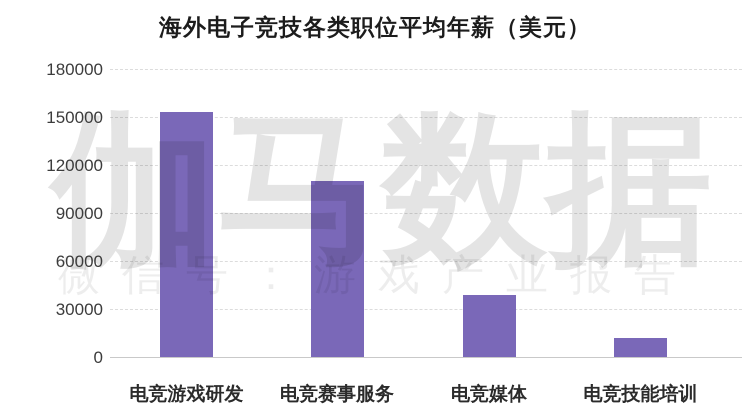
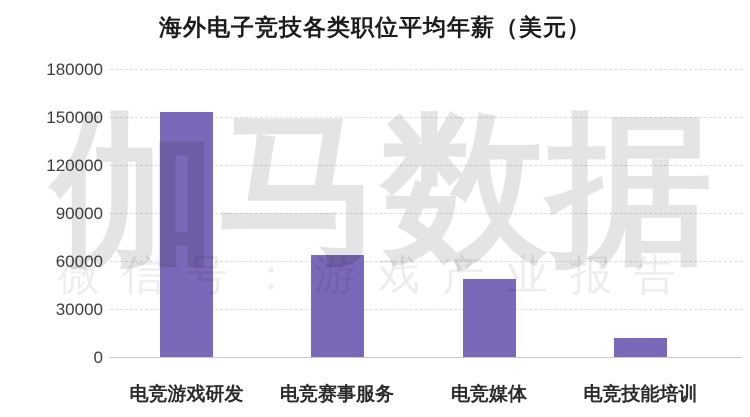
电竞赛事服务: 110000 -> 64000
电竞媒体: 39000 -> 49000
